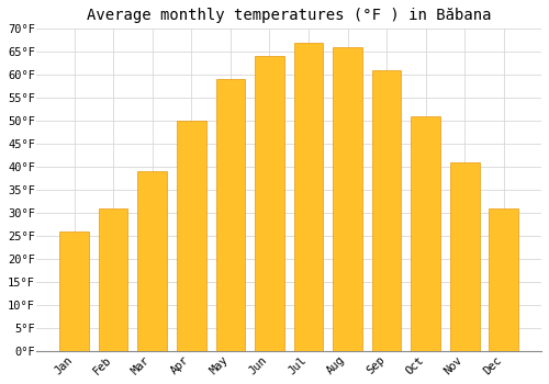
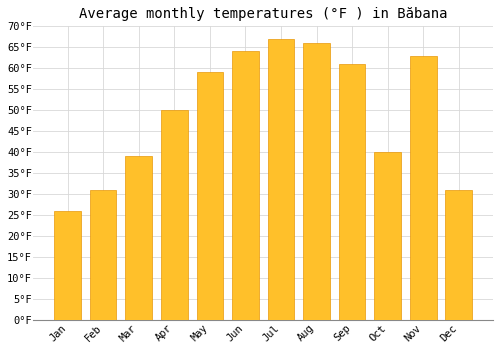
Oct: 51°F -> 40°F
Nov: 41°F -> 63°F
